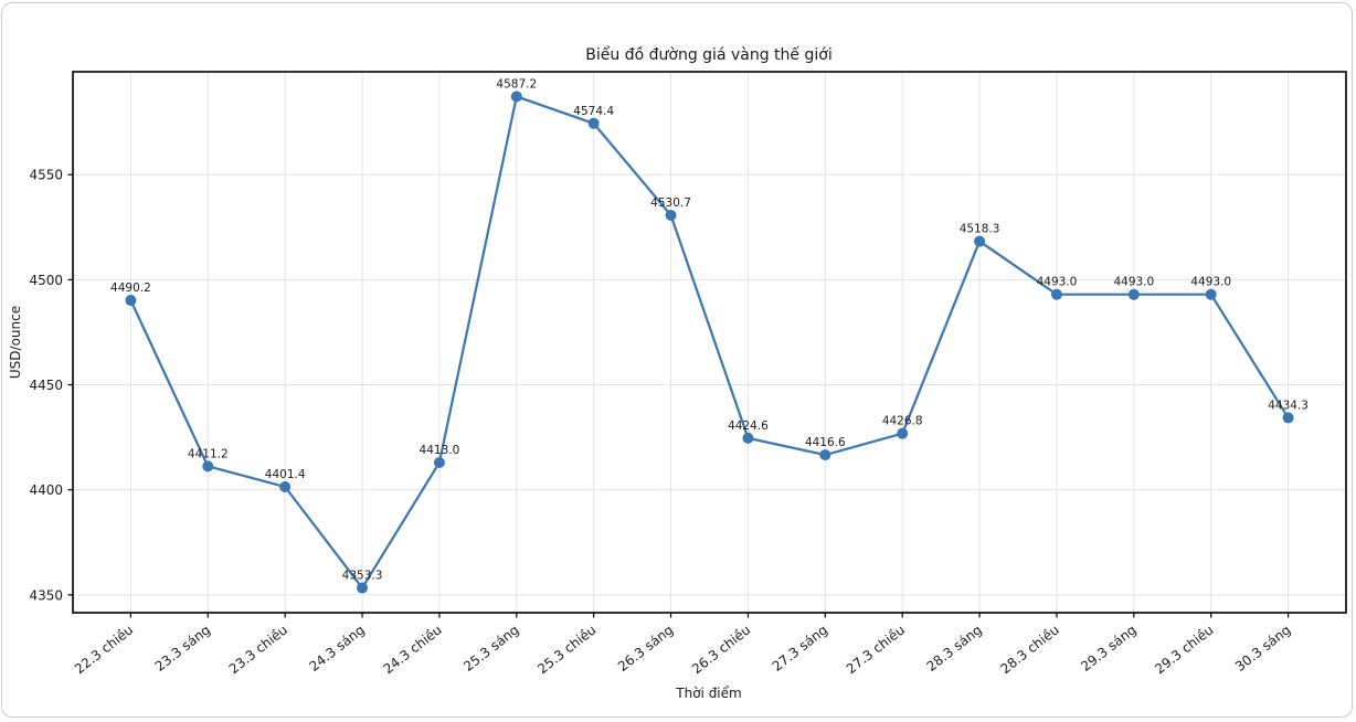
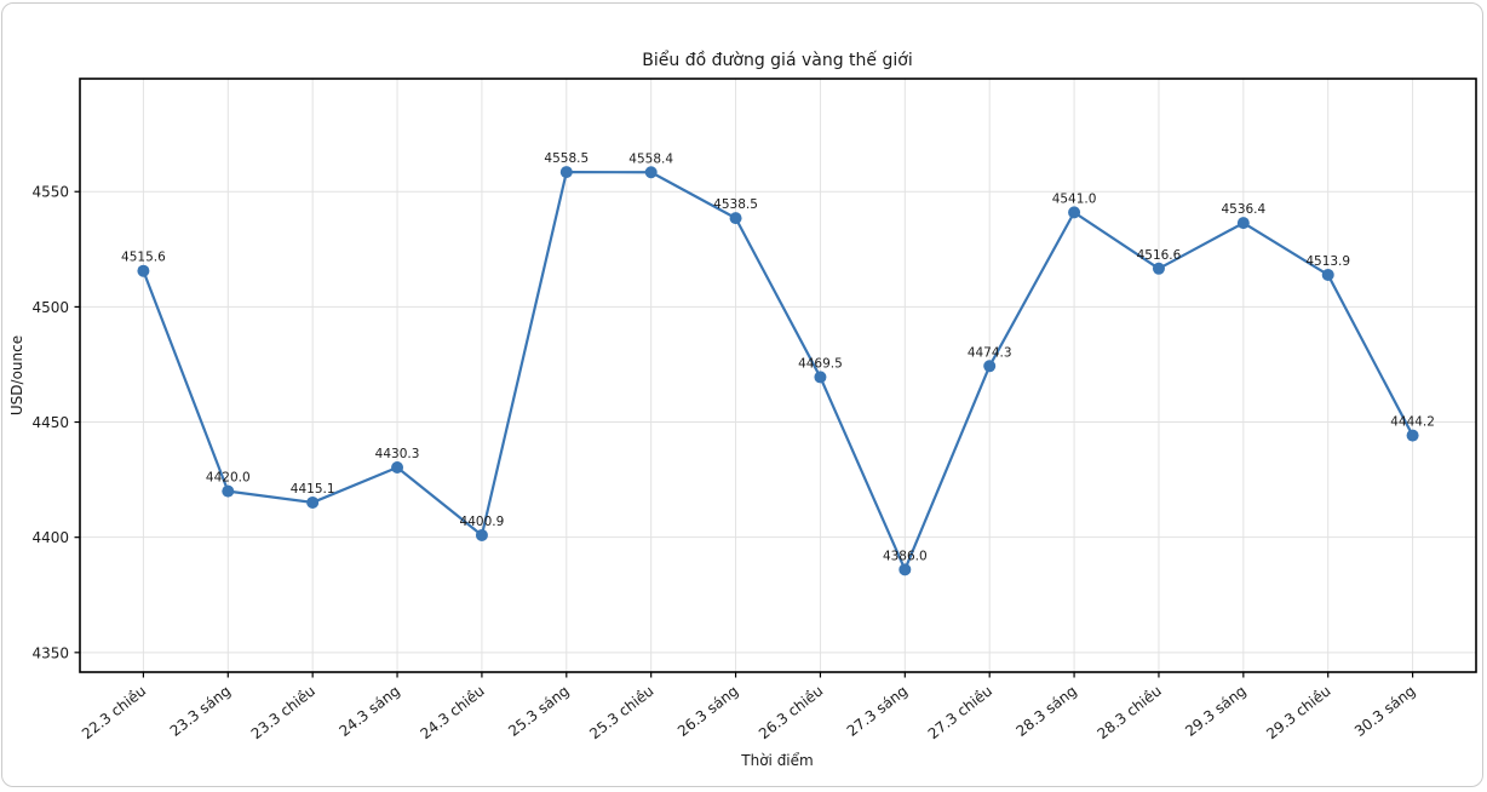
22.3 chiều: 4490.2 -> 4515.6
23.3 sáng: 4411.2 -> 4420.0
23.3 chiều: 4401.4 -> 4415.1
24.3 sáng: 4353.3 -> 4430.3
24.3 chiều: 4413.0 -> 4400.9
25.3 sáng: 4587.2 -> 4558.5
25.3 chiều: 4574.4 -> 4558.4
26.3 sáng: 4530.7 -> 4538.5
26.3 chiều: 4424.6 -> 4469.5
27.3 sáng: 4416.6 -> 4386.0
27.3 chiều: 4426.8 -> 4474.3
28.3 sáng: 4518.3 -> 4541.0
28.3 chiều: 4493.0 -> 4516.6
29.3 sáng: 4493.0 -> 4536.4
29.3 chiều: 4493.0 -> 4513.9
30.3 sáng: 4434.3 -> 4444.2
